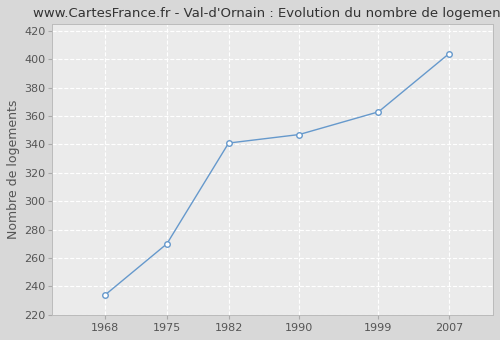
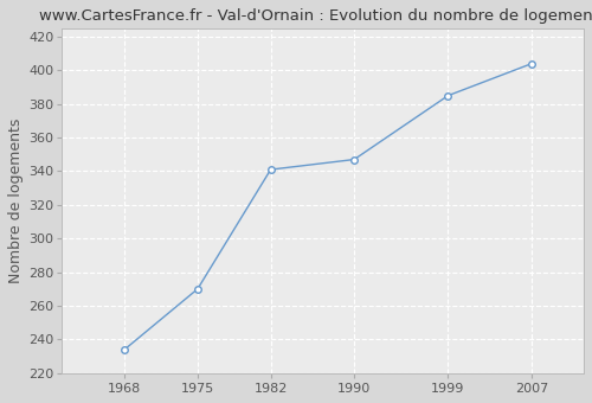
1999: 363 -> 385
